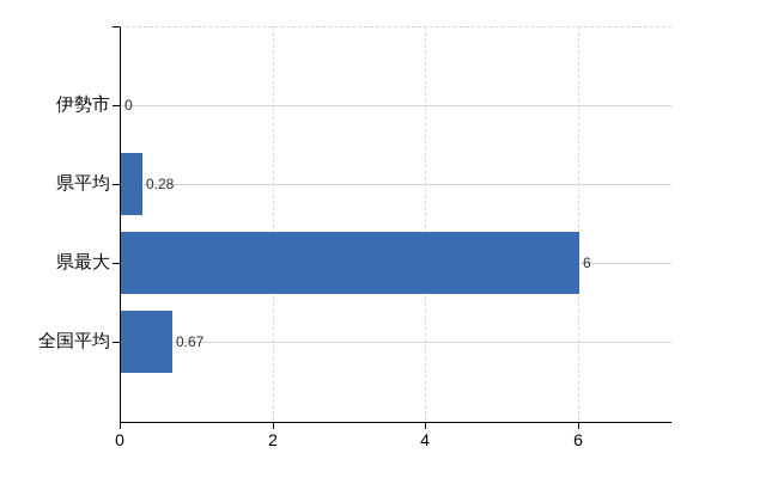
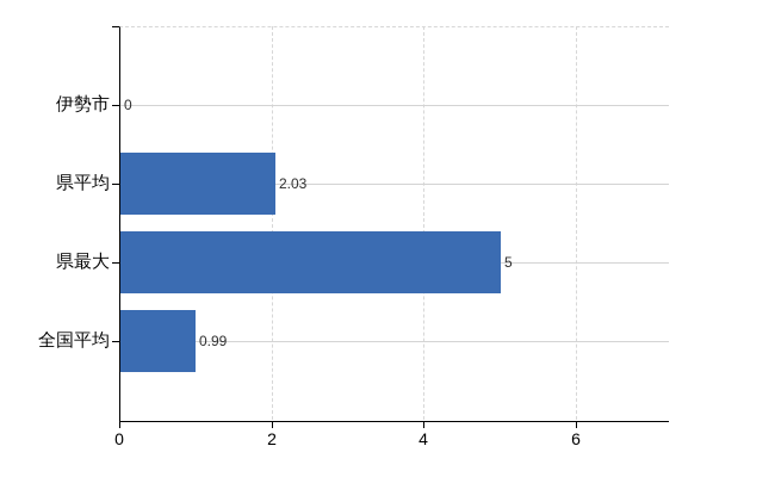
県平均: 0.28 -> 2.03
県最大: 6 -> 5
全国平均: 0.67 -> 0.99
